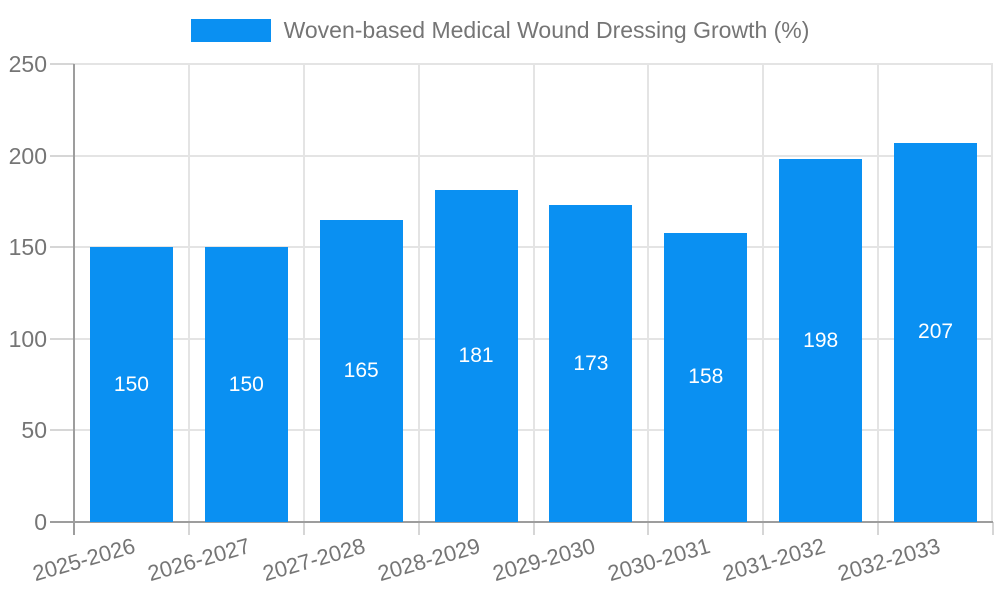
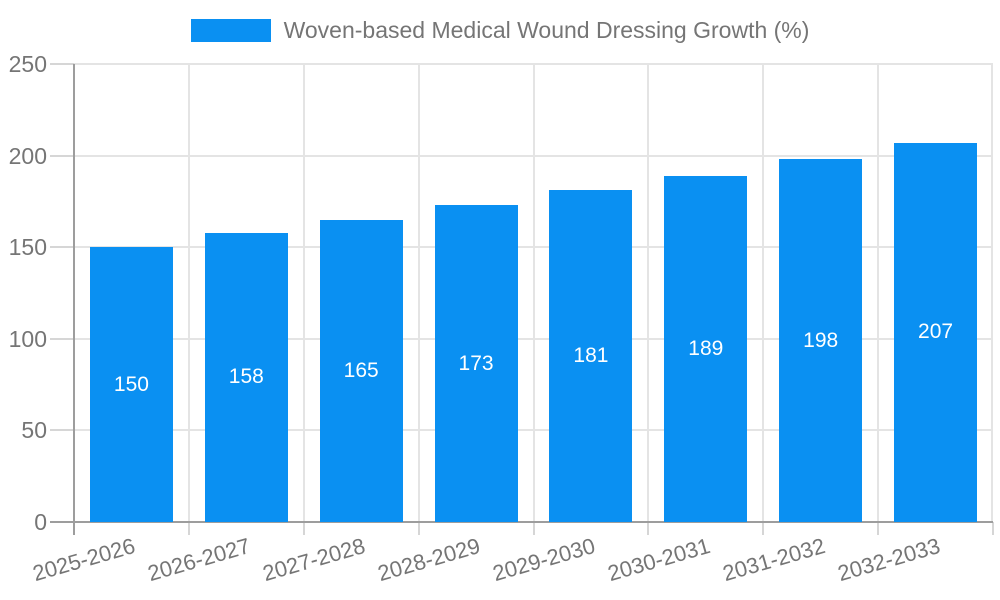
2026-2027: 150 -> 158
2028-2029: 181 -> 173
2029-2030: 173 -> 181
2030-2031: 158 -> 189
